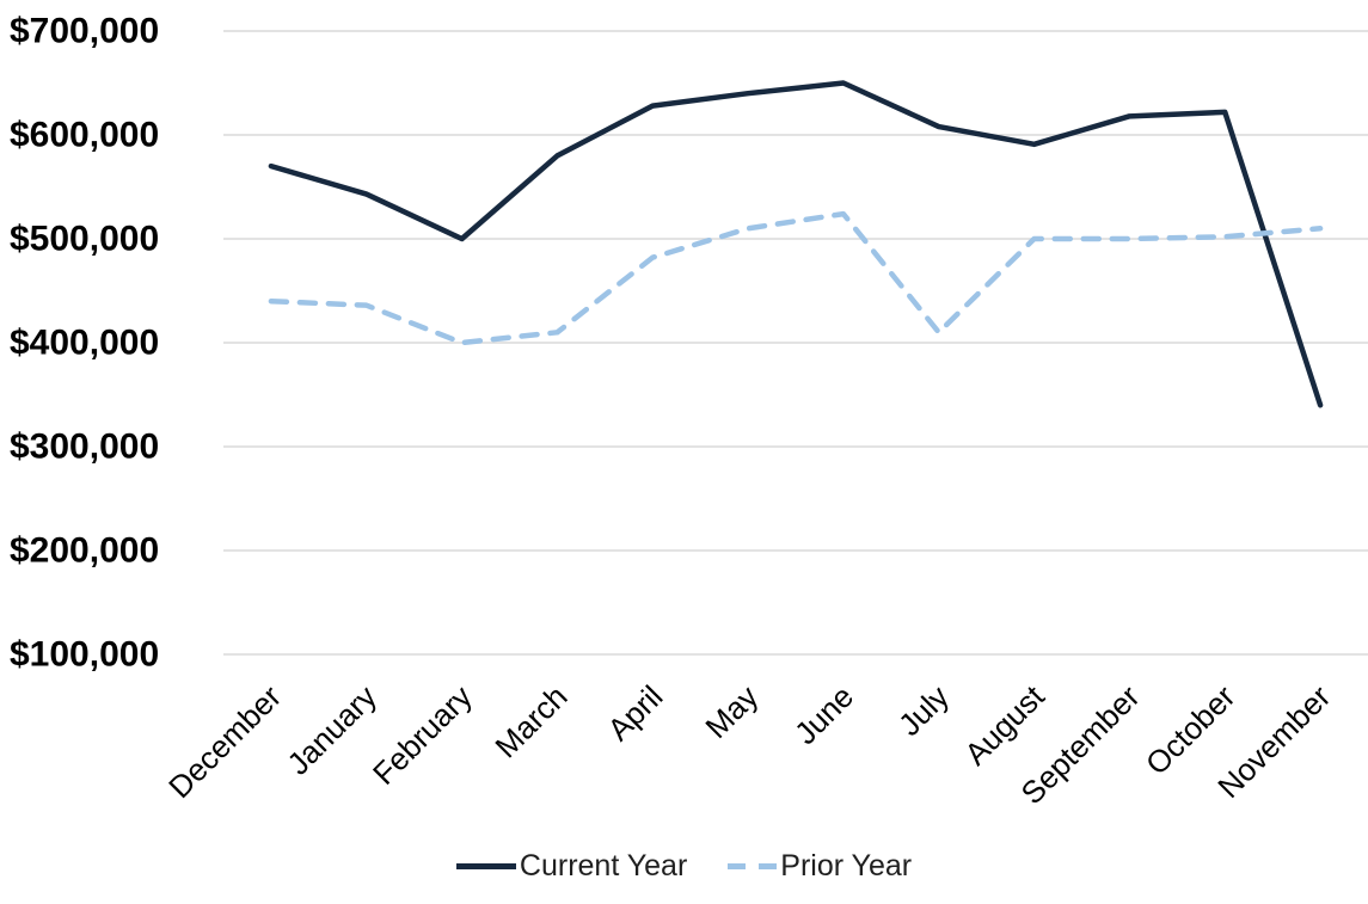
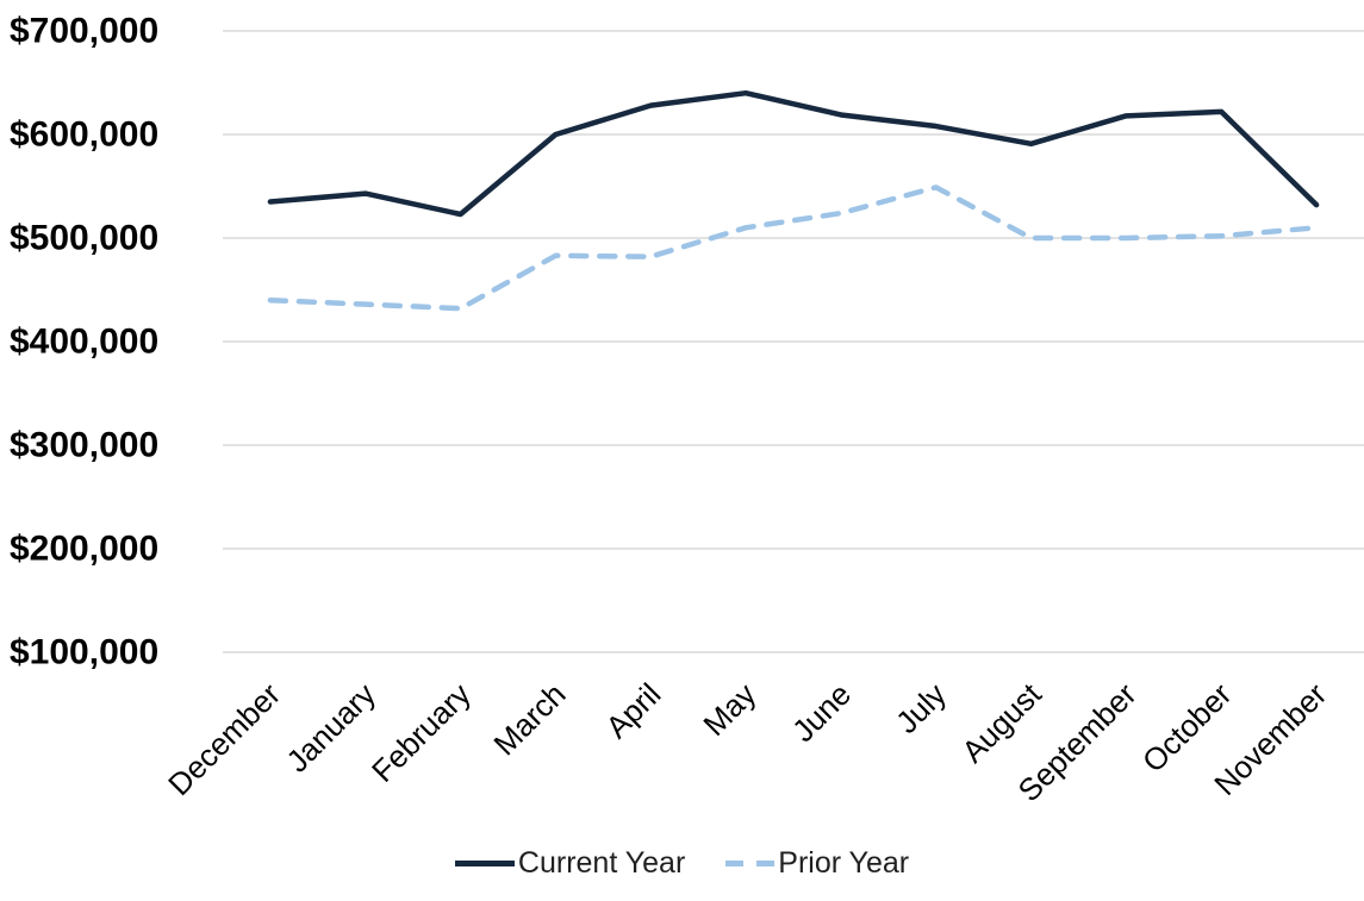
Current Year/December: $570000 -> $540000
Current Year/February: $500000 -> $520000
Prior Year/February: $400000 -> $430000
Current Year/March: $580000 -> $600000
Prior Year/March: $410000 -> $480000
Current Year/June: $650000 -> $620000
Prior Year/July: $410000 -> $550000
Current Year/November: $340000 -> $530000
